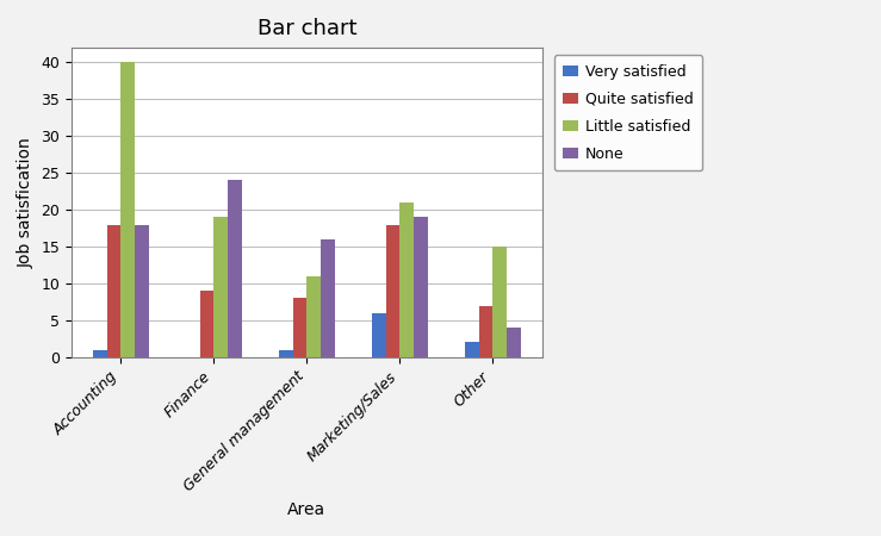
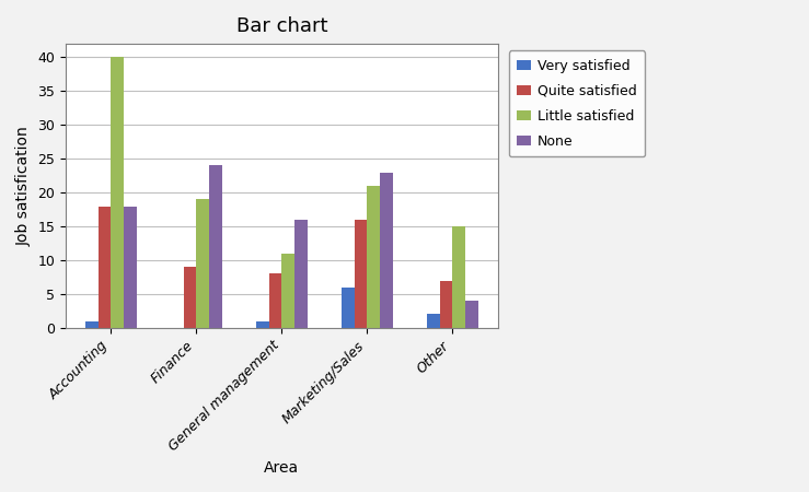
Quite satisfied/Marketing/Sales: 18 -> 16
None/Marketing/Sales: 19 -> 23
